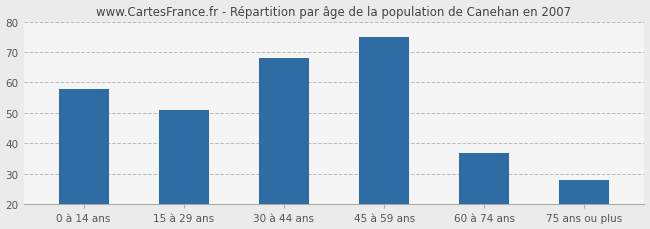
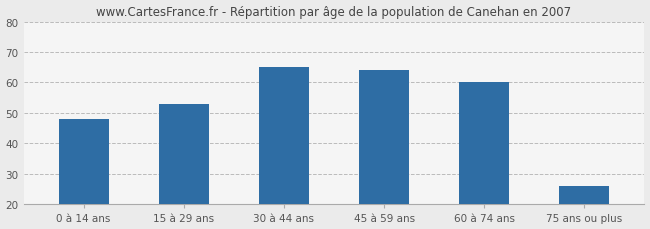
0 à 14 ans: 58 -> 48
15 à 29 ans: 51 -> 53
30 à 44 ans: 68 -> 65
45 à 59 ans: 75 -> 64
60 à 74 ans: 37 -> 60
75 ans ou plus: 28 -> 26
